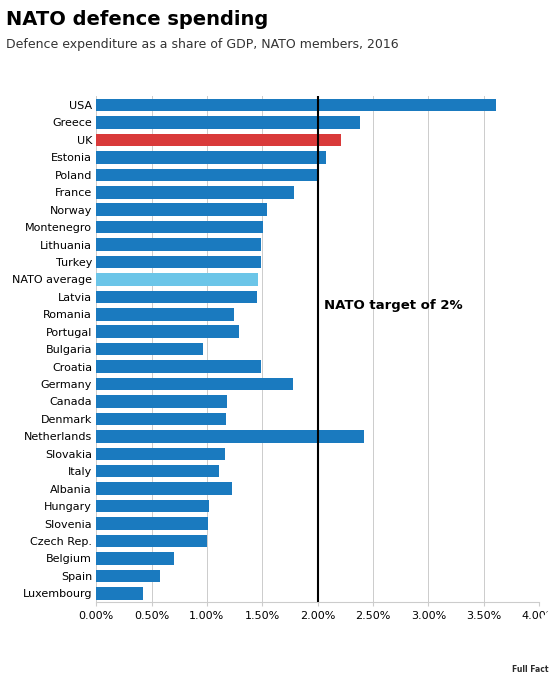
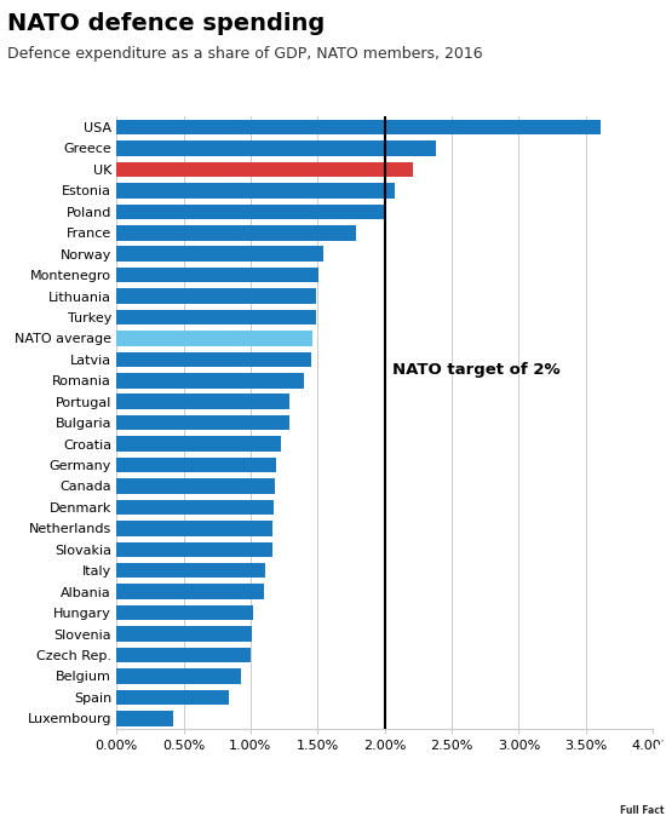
Romania: 1.24% -> 1.40%
Bulgaria: 0.96% -> 1.29%
Croatia: 1.49% -> 1.23%
Germany: 1.78% -> 1.19%
Netherlands: 2.42% -> 1.16%
Albania: 1.23% -> 1.10%
Belgium: 0.70% -> 0.93%
Spain: 0.58% -> 0.84%
